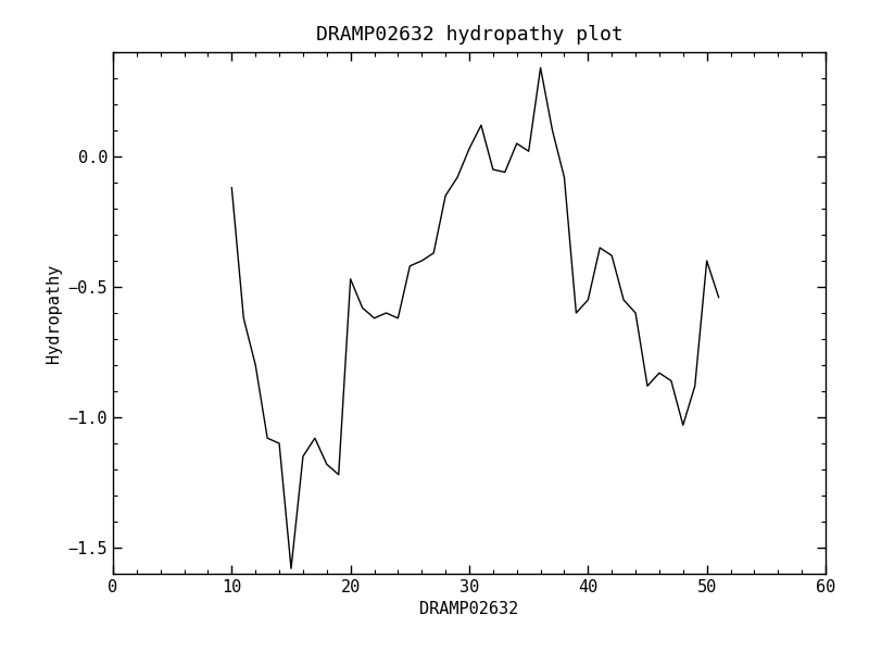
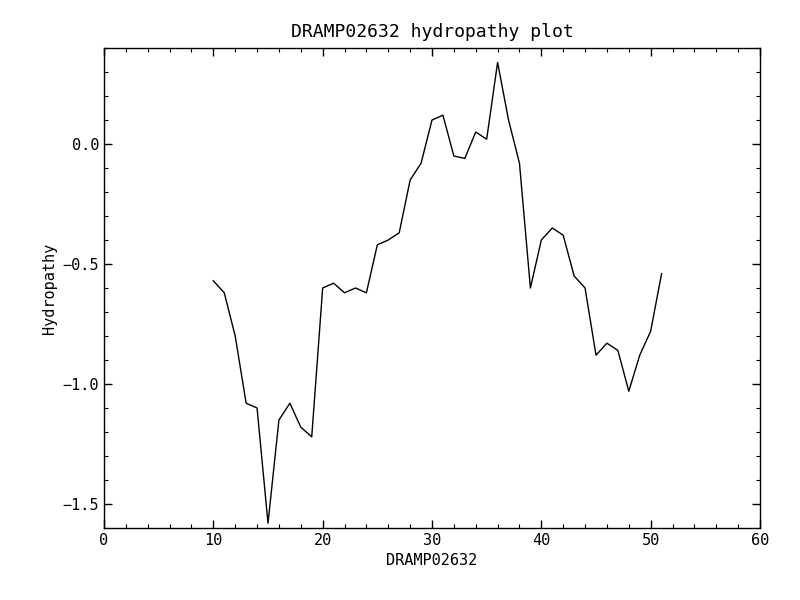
10: -0.12 -> -0.57
20: -0.47 -> -0.60
30: 0.03 -> 0.10
40: -0.55 -> -0.40
50: -0.40 -> -0.78
